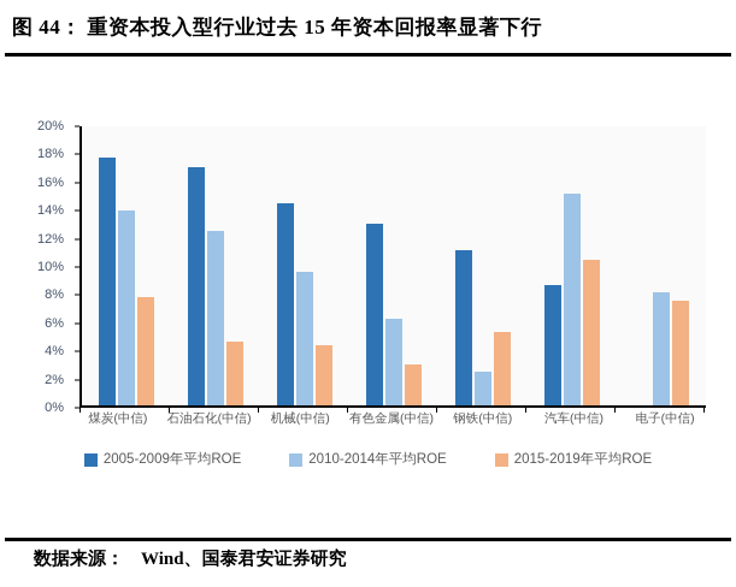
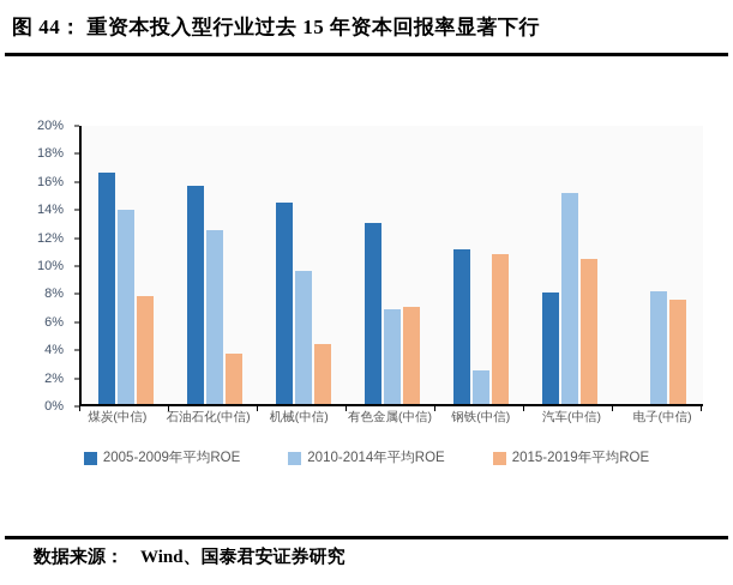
2005-2009年平均ROE/煤炭(中信): 17.8% -> 16.6%
2005-2009年平均ROE/石油石化(中信): 17.1% -> 15.7%
2015-2019年平均ROE/石油石化(中信): 4.6% -> 3.6%
2010-2014年平均ROE/有色金属(中信): 6.2% -> 6.8%
2015-2019年平均ROE/有色金属(中信): 2.9% -> 7.0%
2015-2019年平均ROE/钢铁(中信): 5.3% -> 10.8%
2005-2009年平均ROE/汽车(中信): 8.6% -> 8.0%
